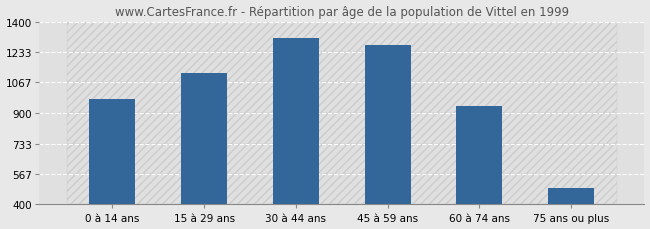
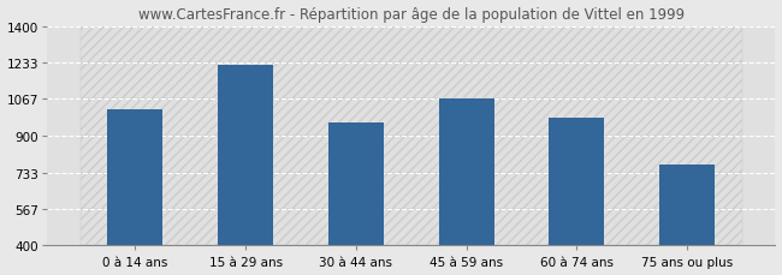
0 à 14 ans: 980 -> 1020
15 à 29 ans: 1120 -> 1220
30 à 44 ans: 1310 -> 960
45 à 59 ans: 1270 -> 1070
60 à 74 ans: 940 -> 980
75 ans ou plus: 490 -> 770
